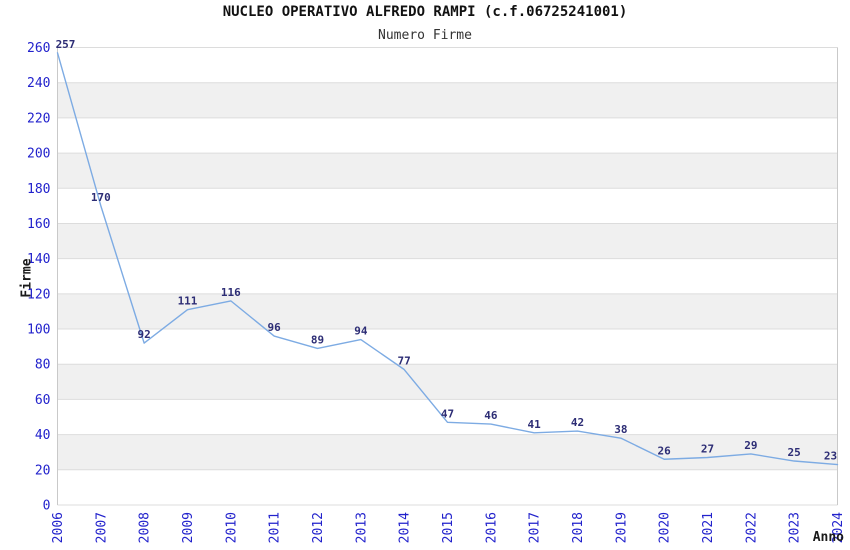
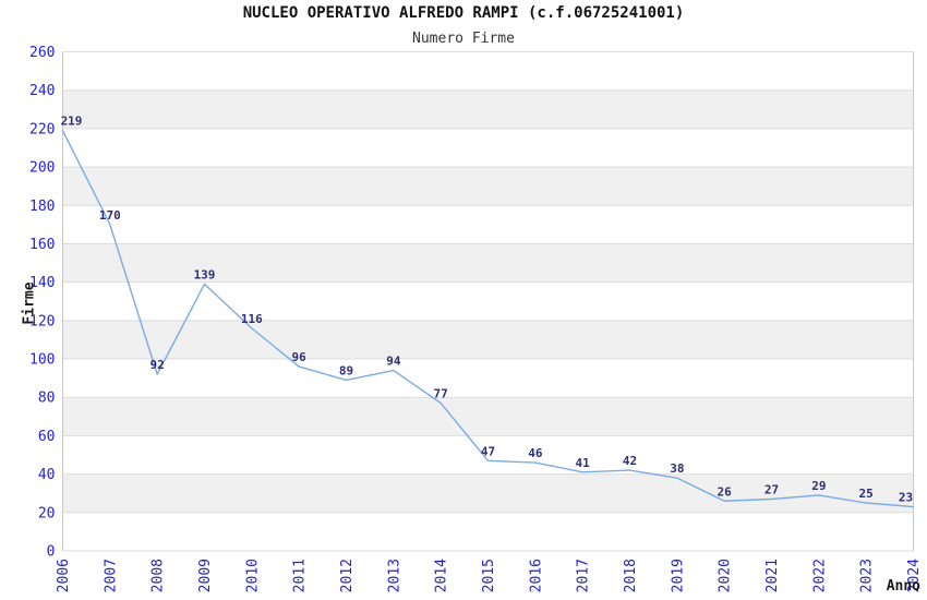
2006: 257 -> 219
2009: 111 -> 139
